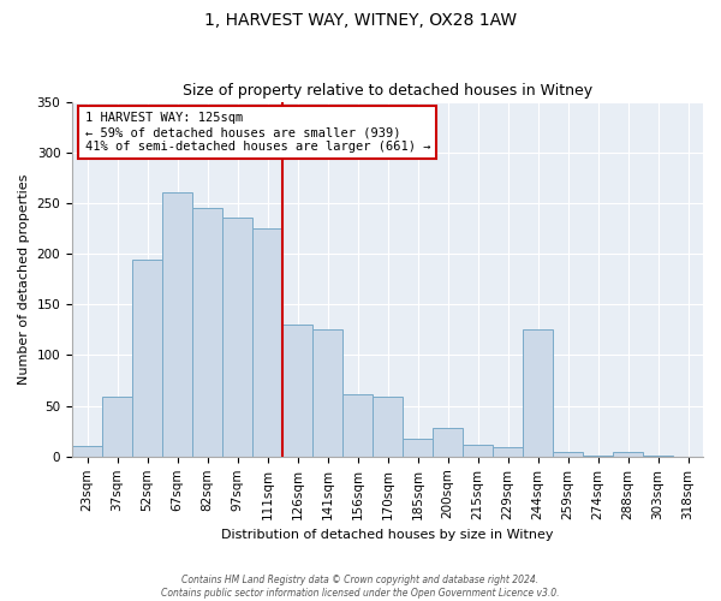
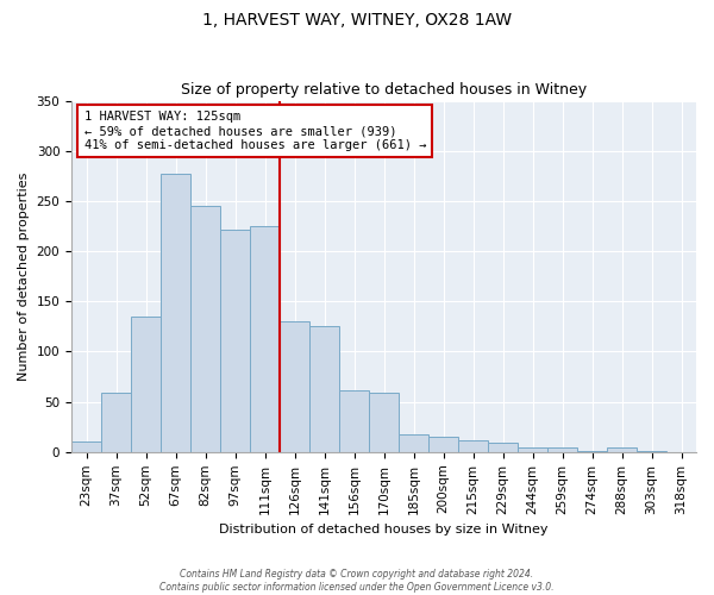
52sqm: 194 -> 135
67sqm: 260 -> 277
97sqm: 236 -> 222
200sqm: 28 -> 15
244sqm: 126 -> 4
